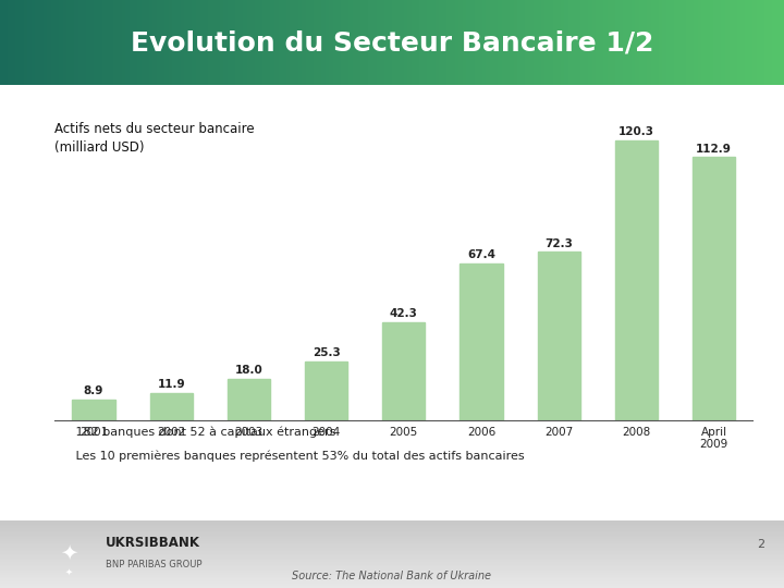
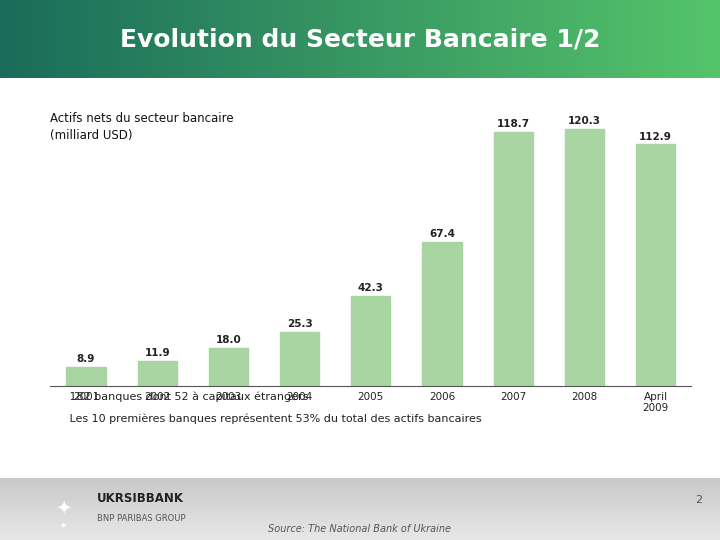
2007: 72.3 -> 118.7
